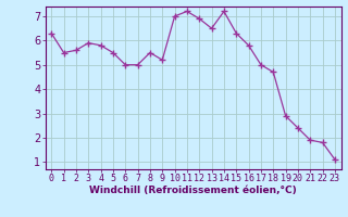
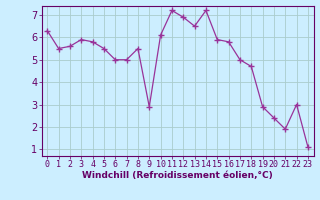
9: 5.2 -> 2.9
10: 7.0 -> 6.1
15: 6.3 -> 5.9
22: 1.8 -> 3.0
